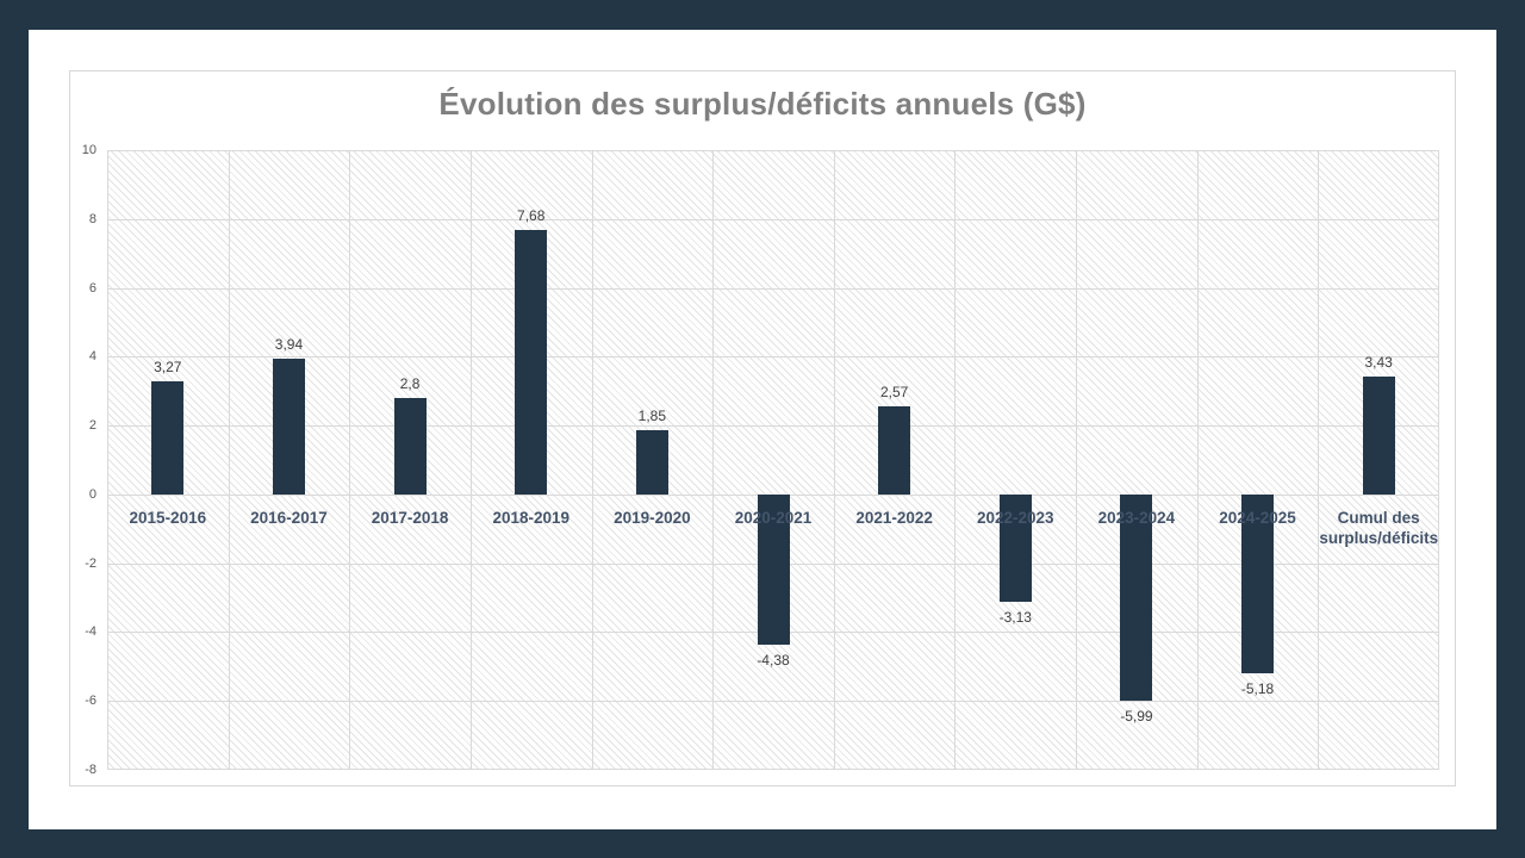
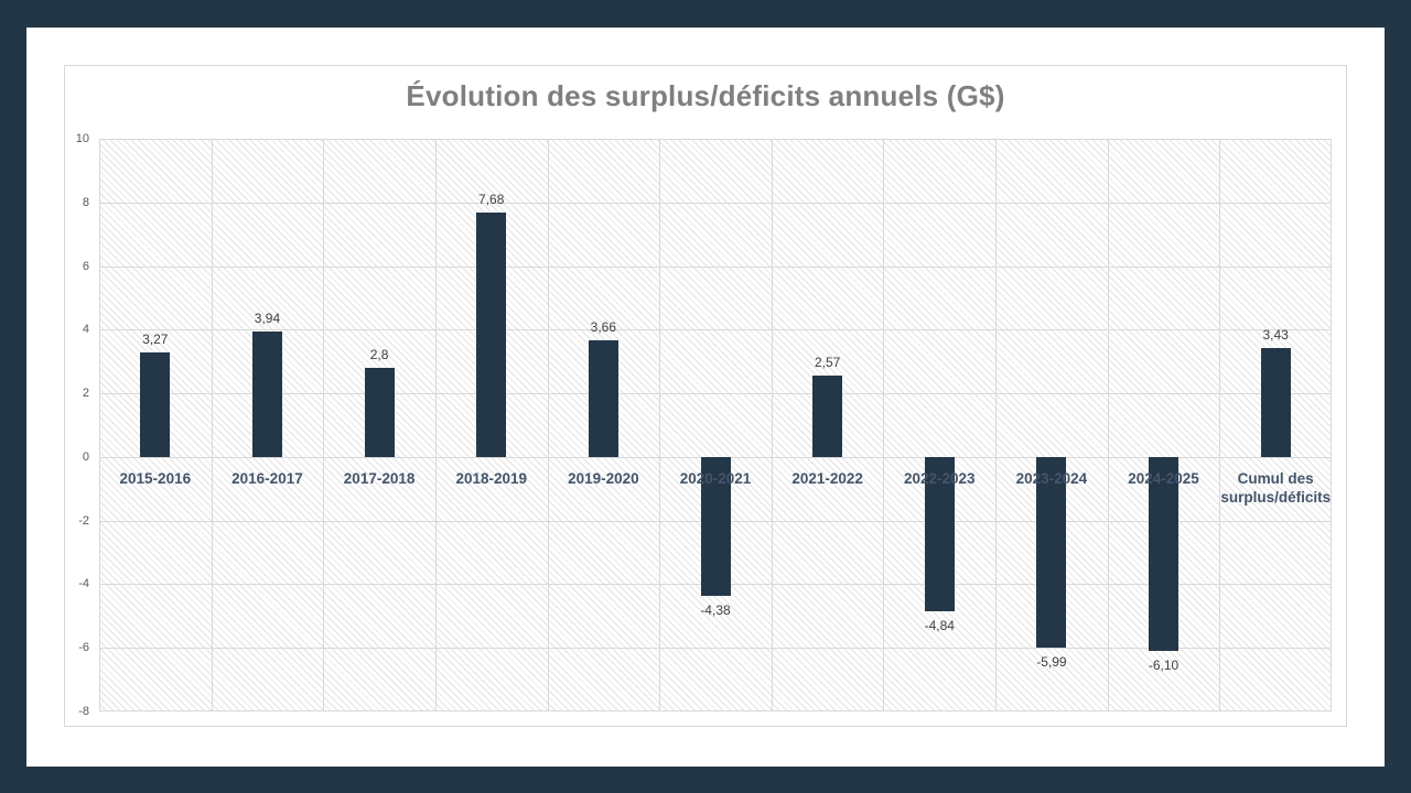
2019-2020: 1,85 -> 3,66
2022-2023: -3,13 -> -4,84
2024-2025: -5,18 -> -6,10
